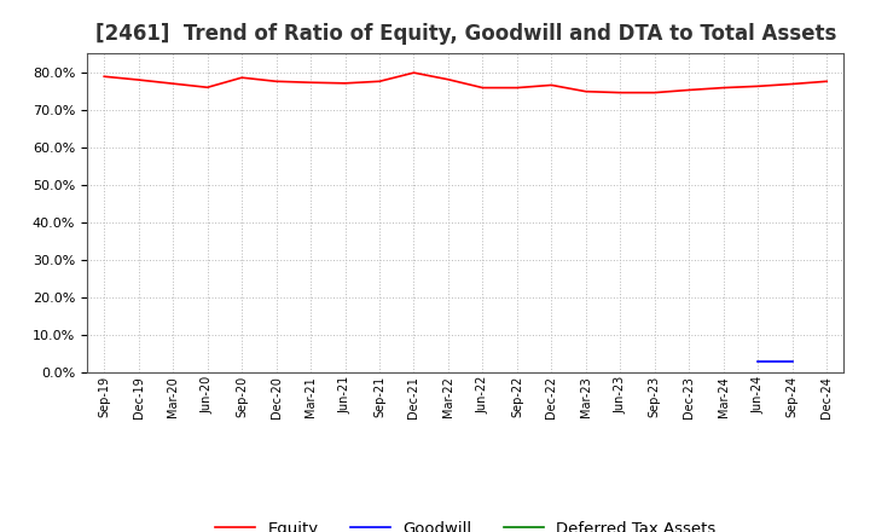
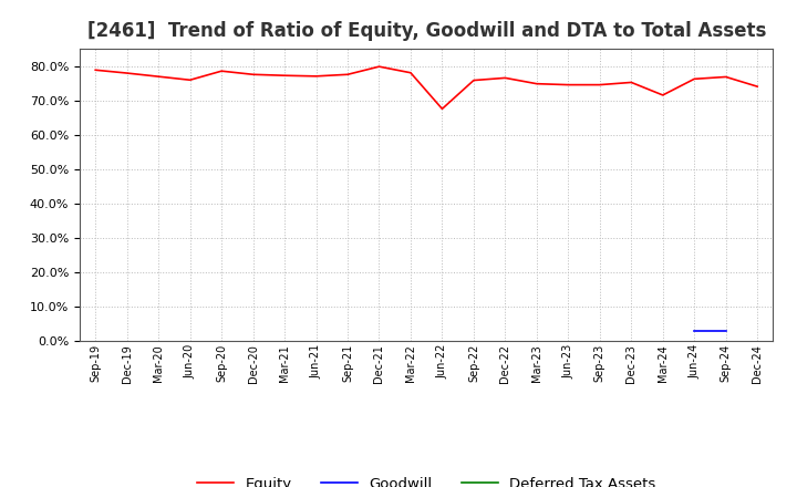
Jun-22: 75.8% -> 67.5%
Mar-24: 75.8% -> 71.5%
Dec-24: 77.5% -> 74.0%
